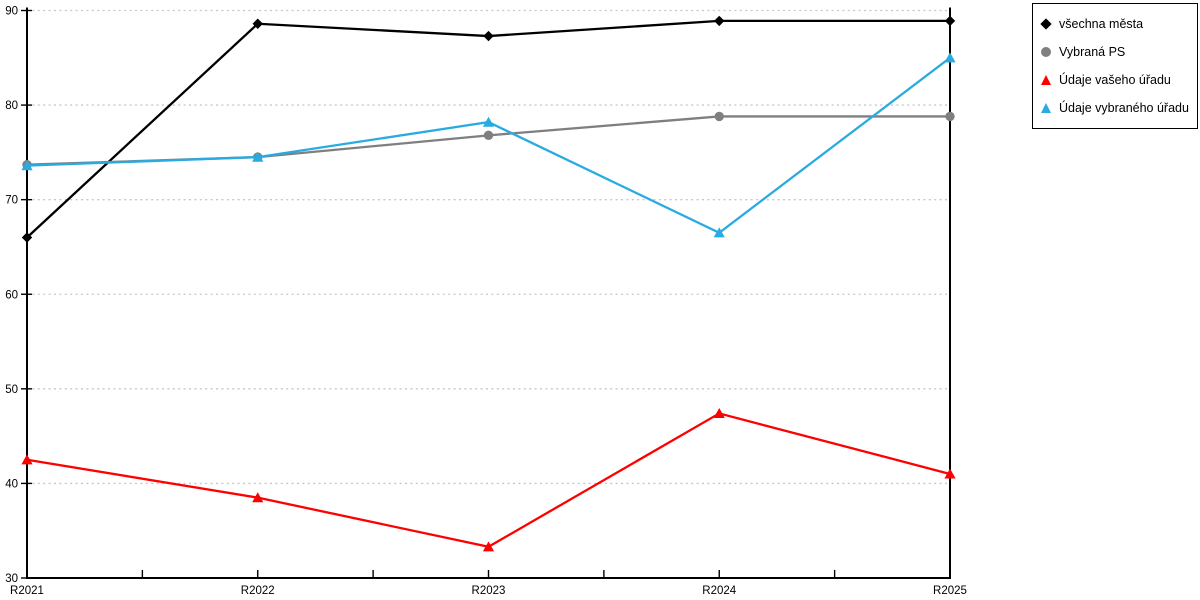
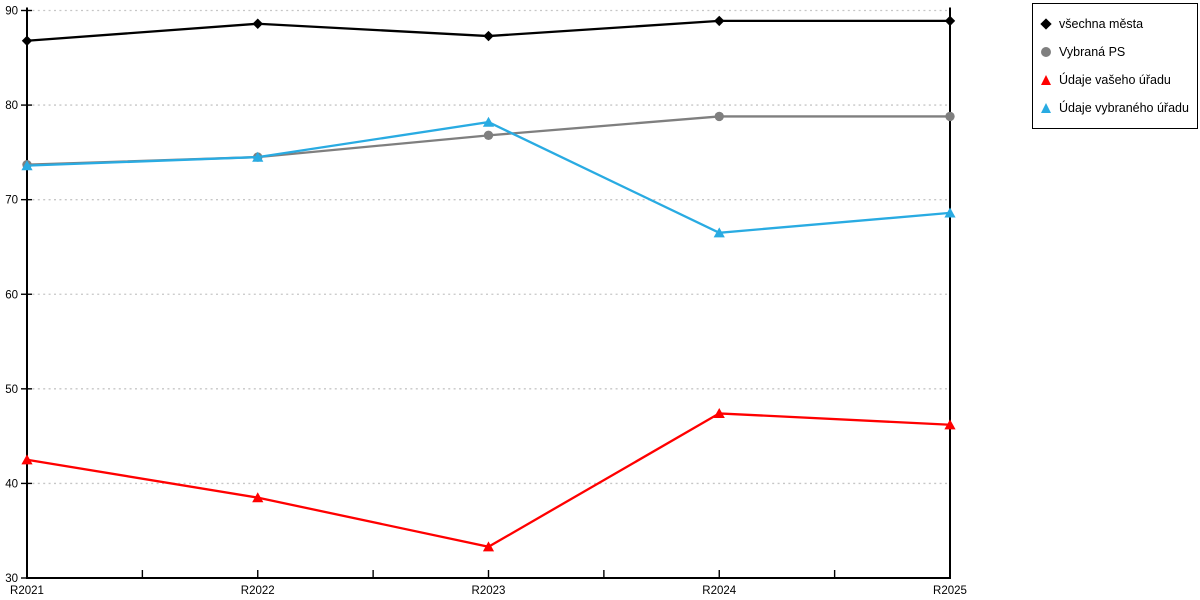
všechna města/R2021: 66 -> 87
Údaje vašeho úřadu/R2025: 41 -> 46
Údaje vybraného úřadu/R2025: 85 -> 69
